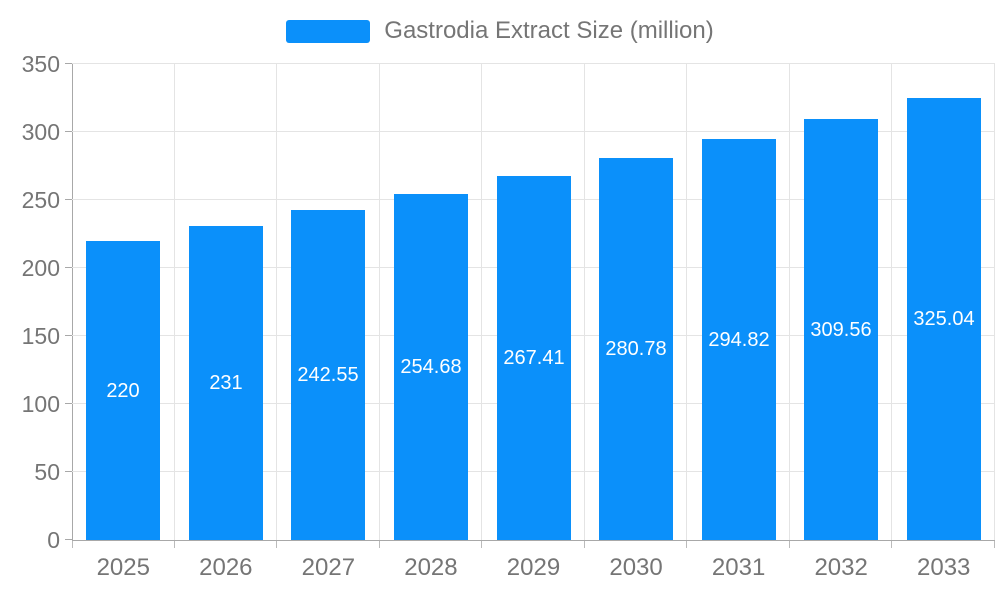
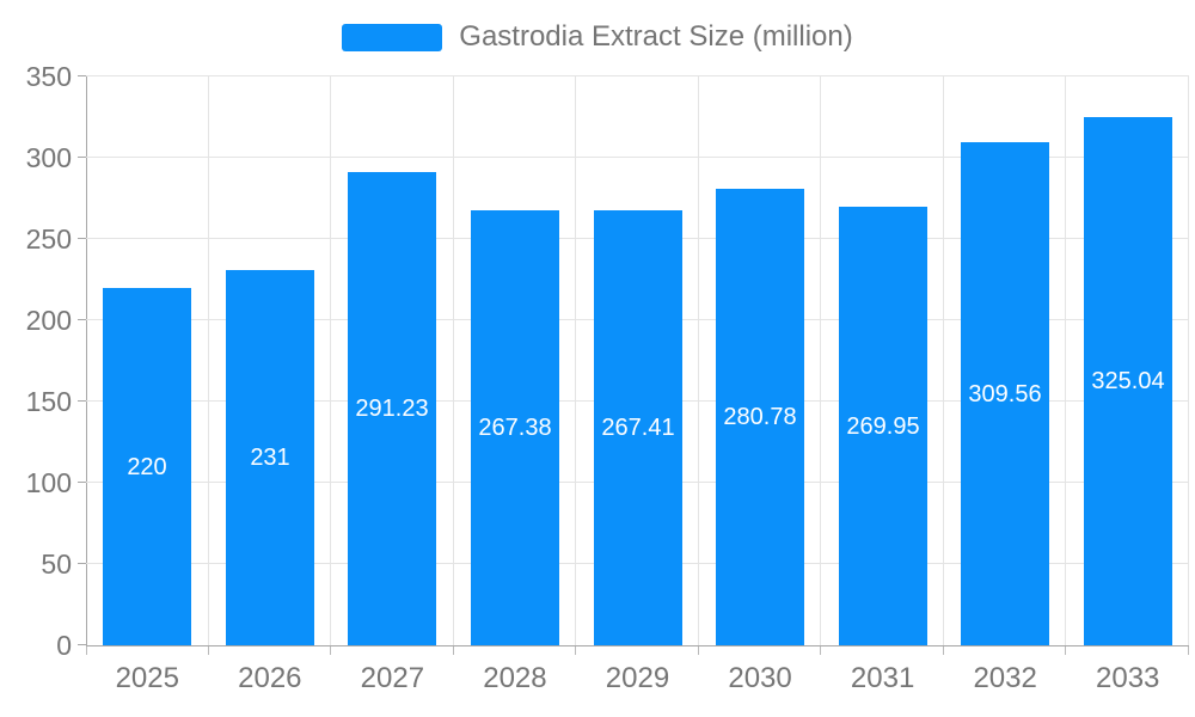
2027: 242.55 -> 291.23
2028: 254.68 -> 267.38
2031: 294.82 -> 269.95
